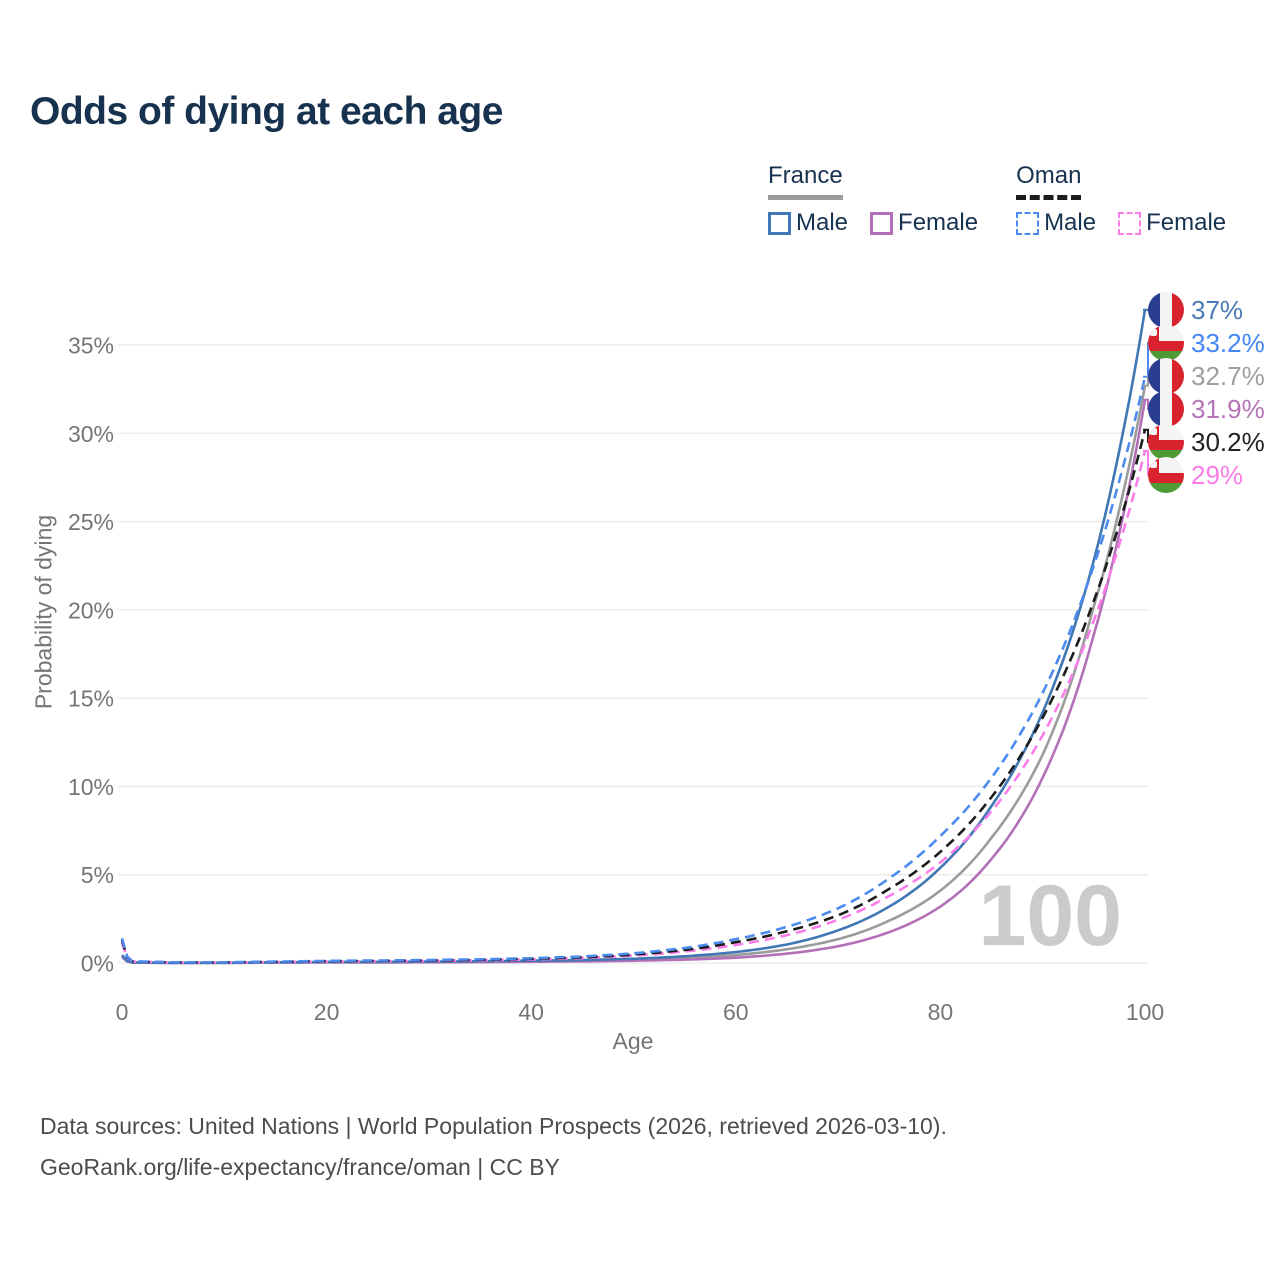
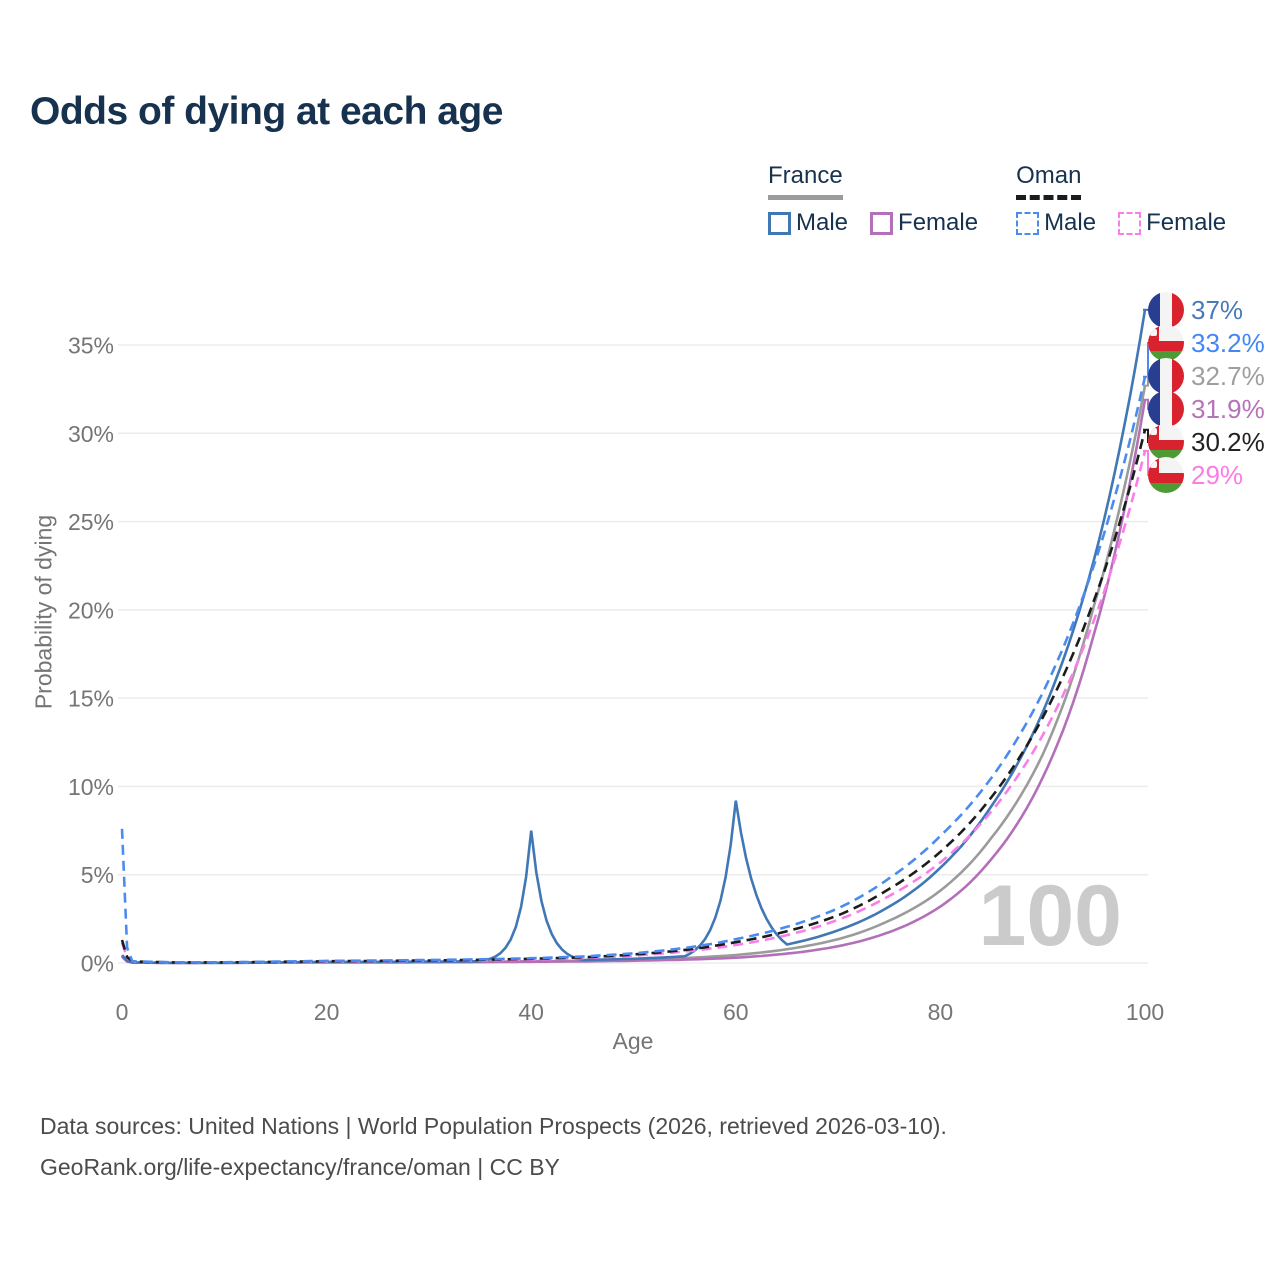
Oman Male/0: 1.4% -> 7.6%
France Male/40: 0.1% -> 7.5%
France Male/60: 0.6% -> 9.2%
